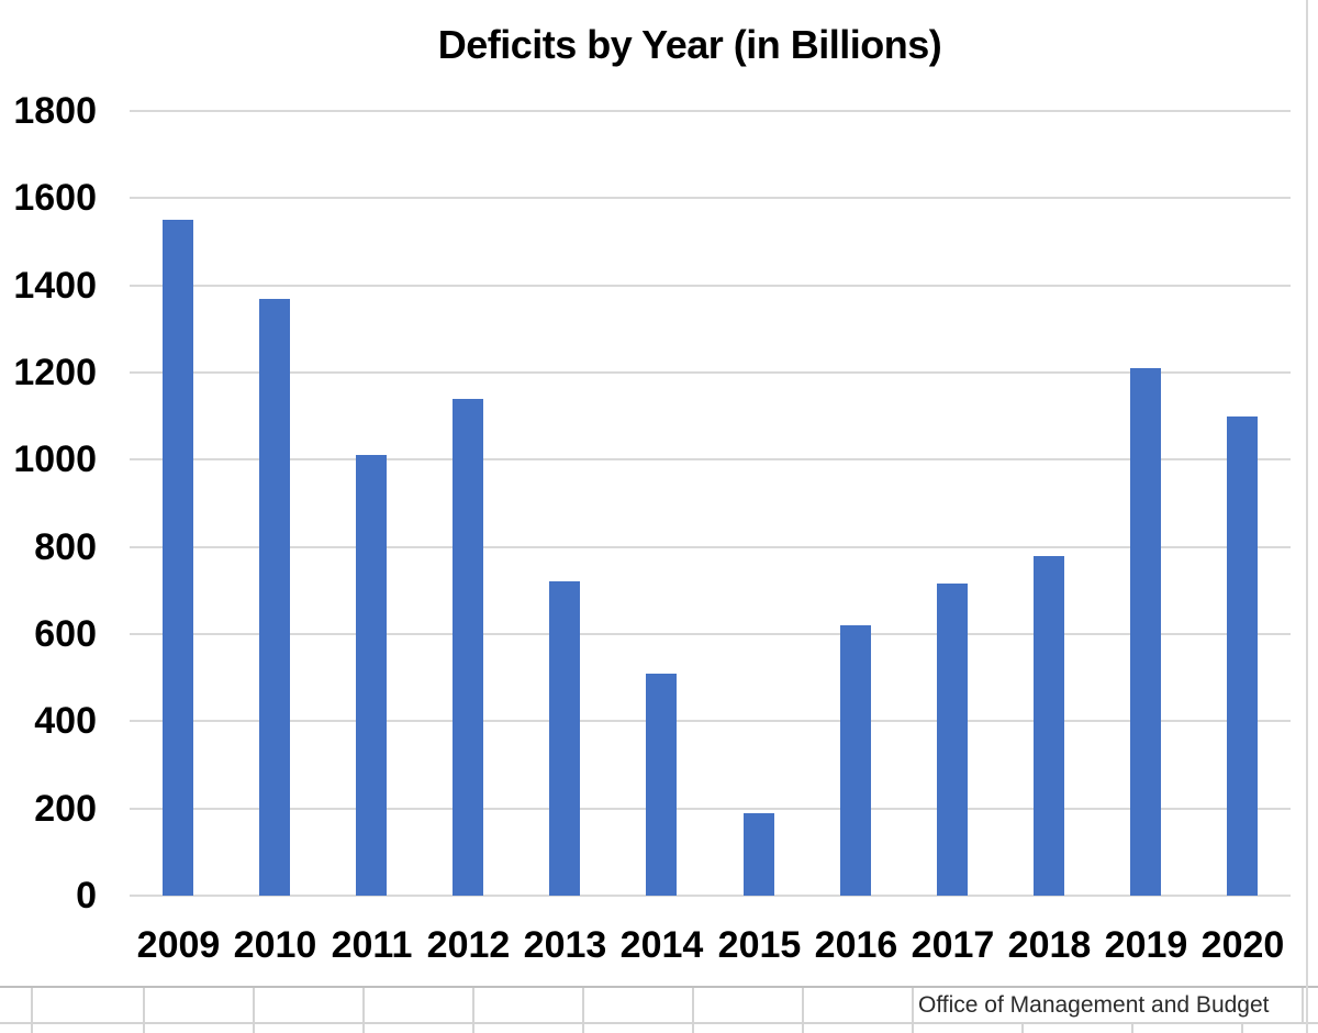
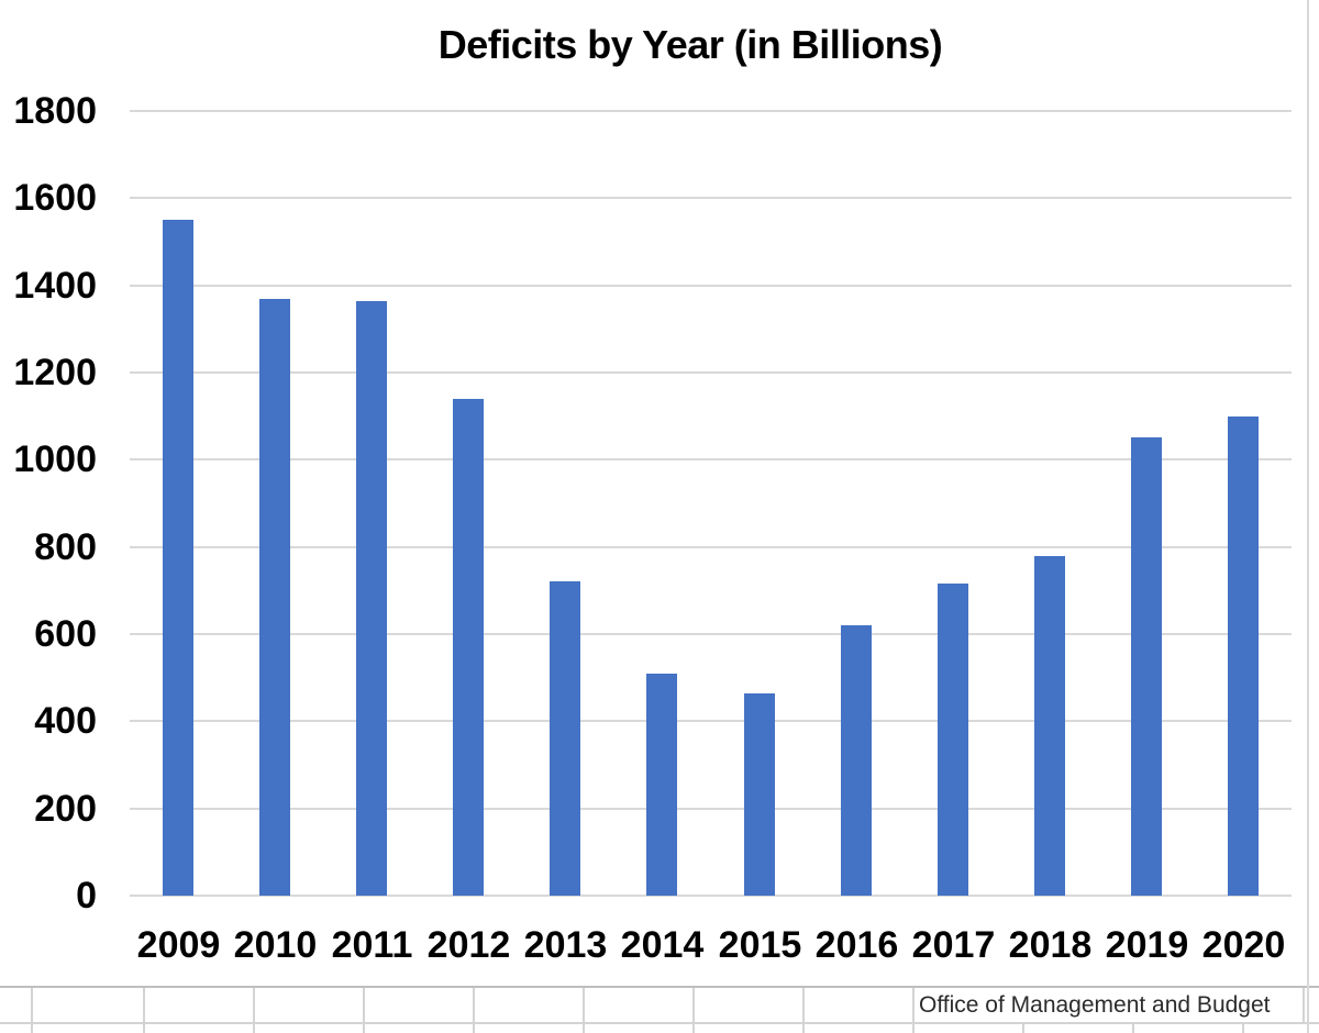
2011: 1010 -> 1360
2015: 190 -> 460
2019: 1210 -> 1050
